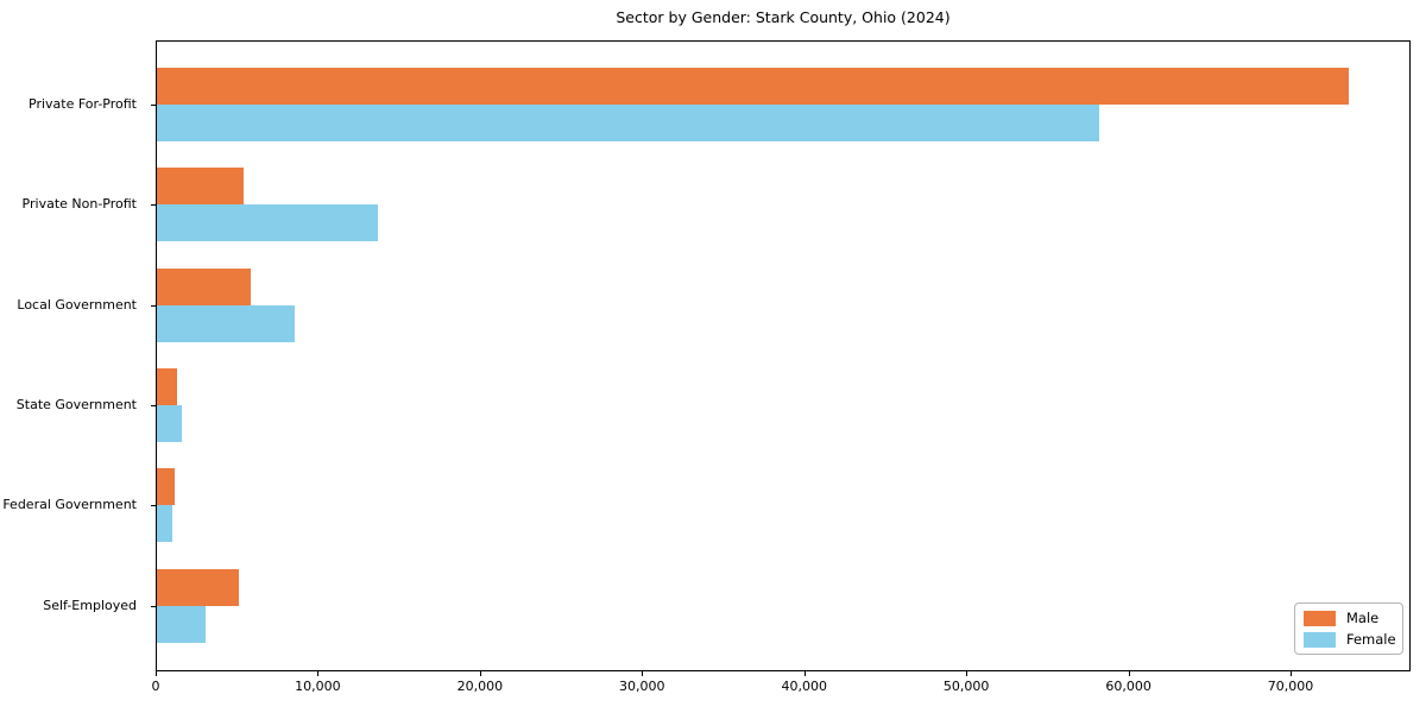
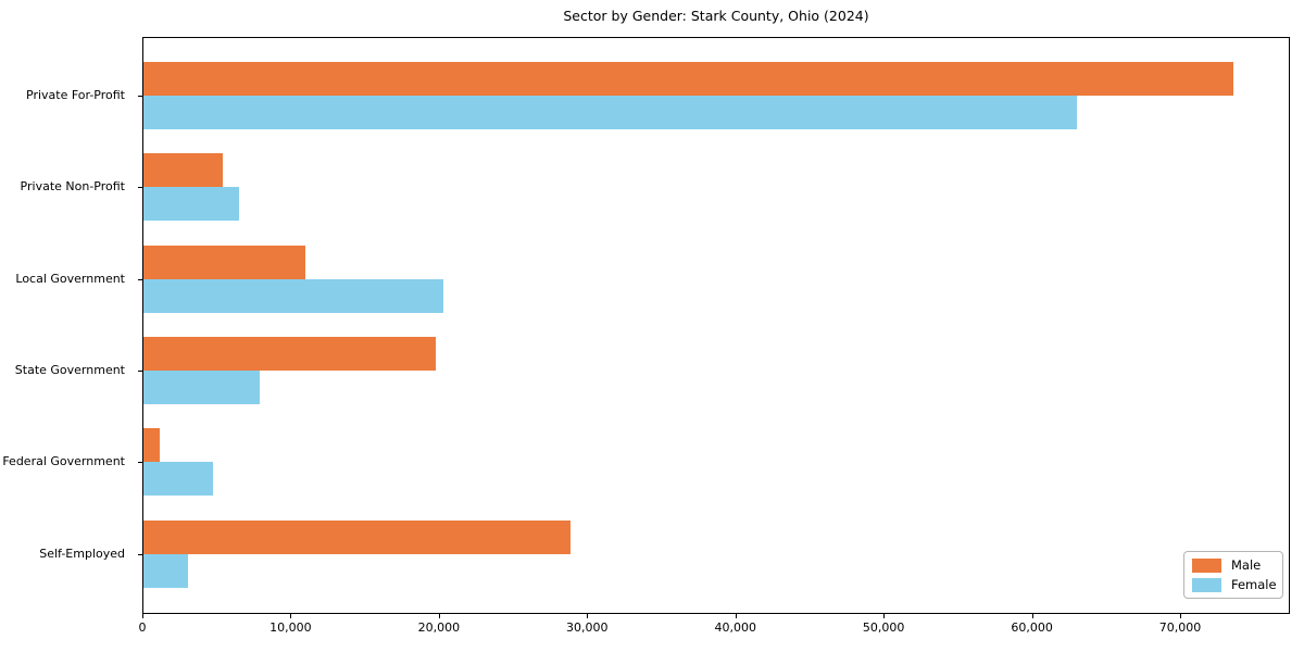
Female/Private For-Profit: 58200 -> 63000
Female/Private Non-Profit: 13700 -> 6500
Male/Local Government: 5900 -> 11000
Female/Local Government: 8600 -> 20300
Male/State Government: 1300 -> 19800
Female/State Government: 1600 -> 7900
Female/Federal Government: 1000 -> 4800
Male/Self-Employed: 5100 -> 28900
